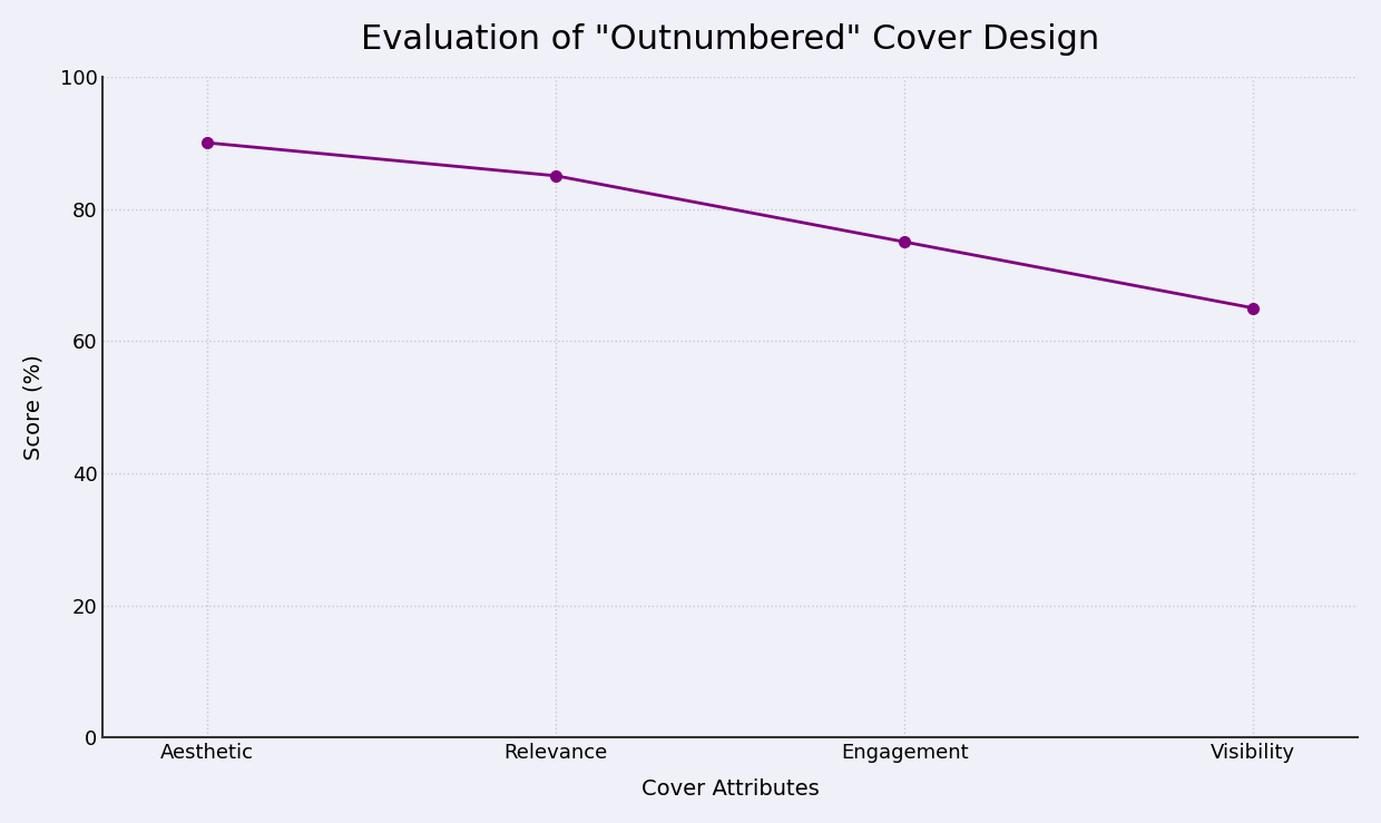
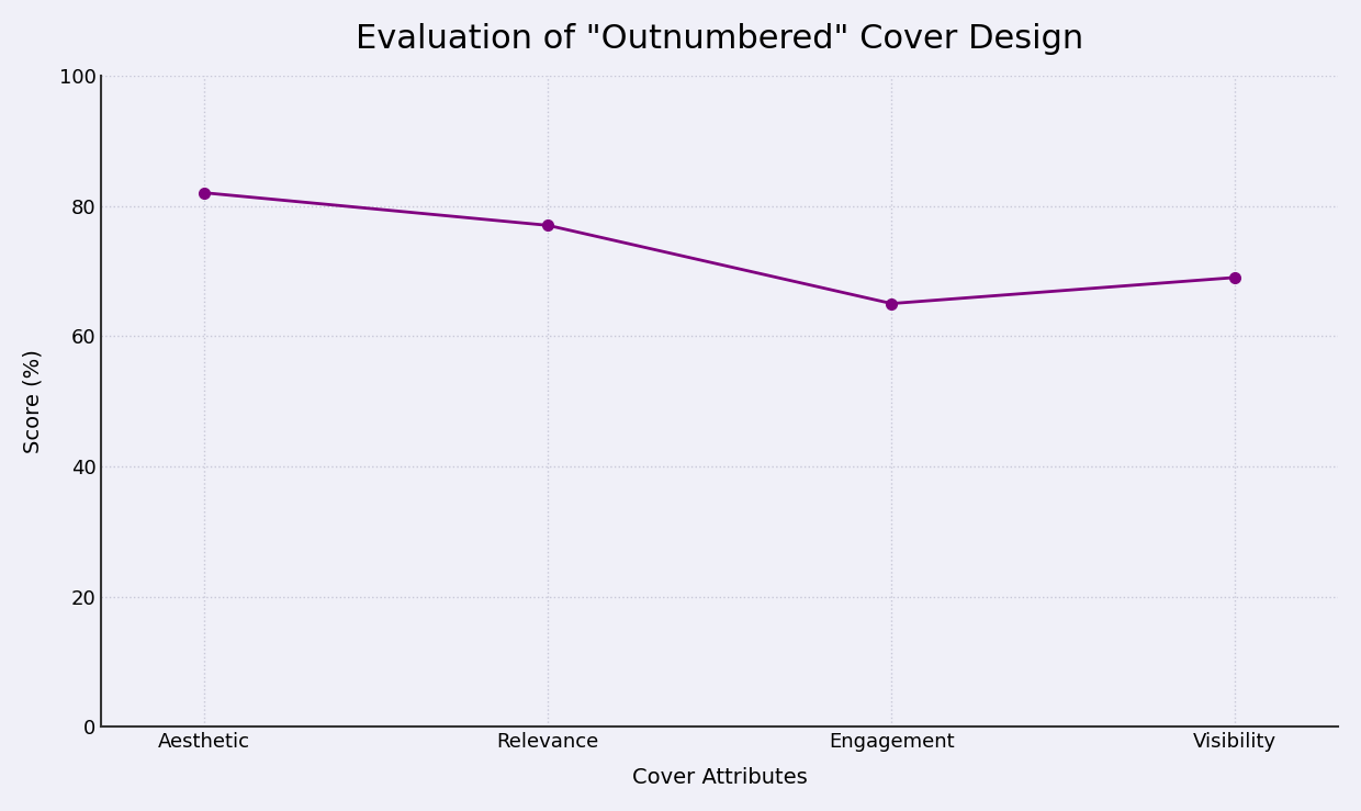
Aesthetic: 90 -> 82
Relevance: 85 -> 77
Engagement: 75 -> 65
Visibility: 65 -> 69
